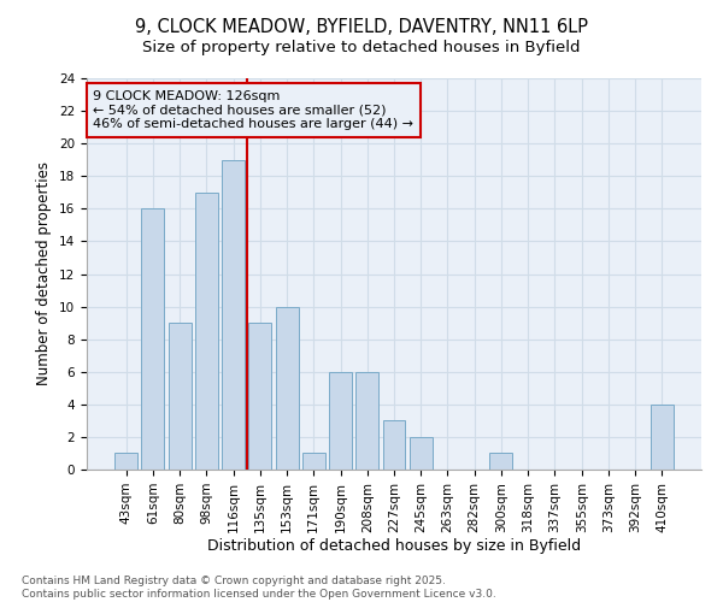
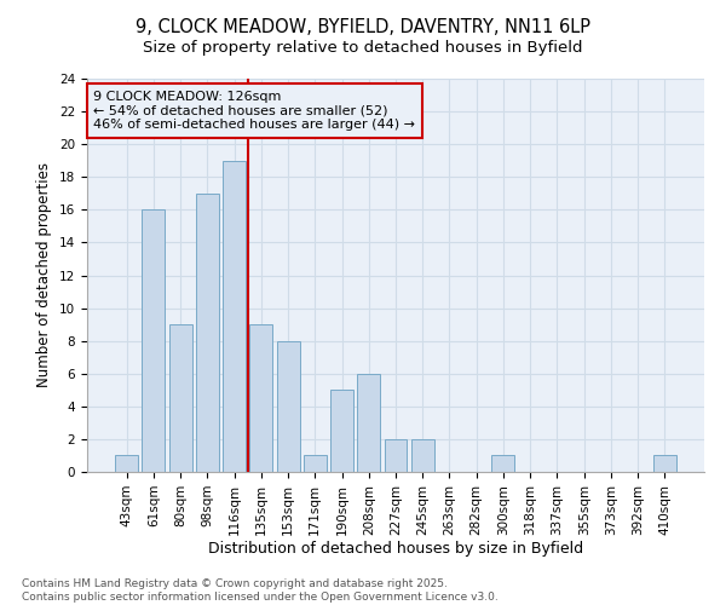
153sqm: 10 -> 8
190sqm: 6 -> 5
227sqm: 3 -> 2
410sqm: 4 -> 1
